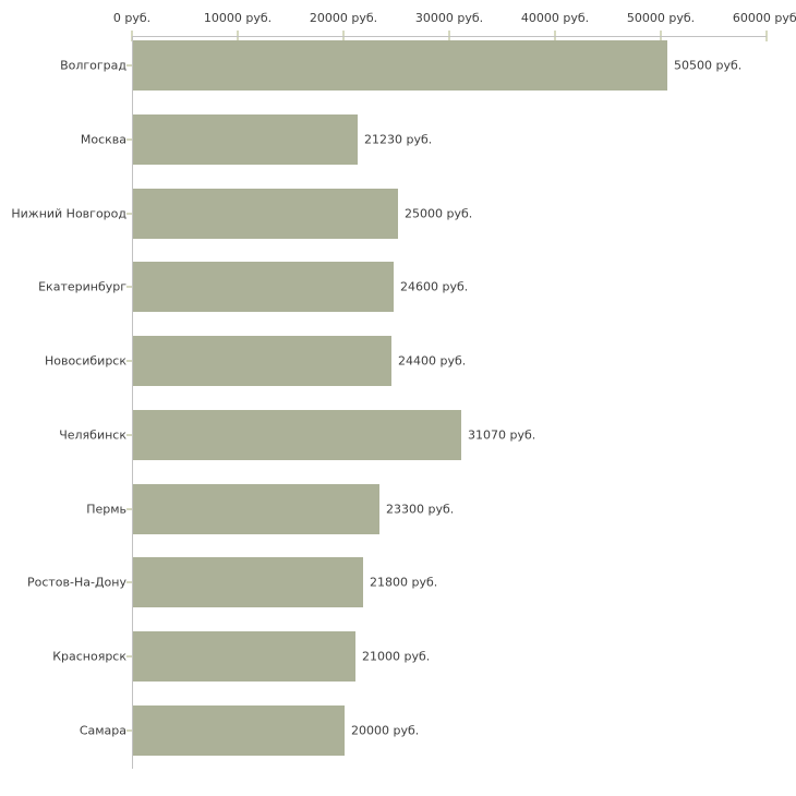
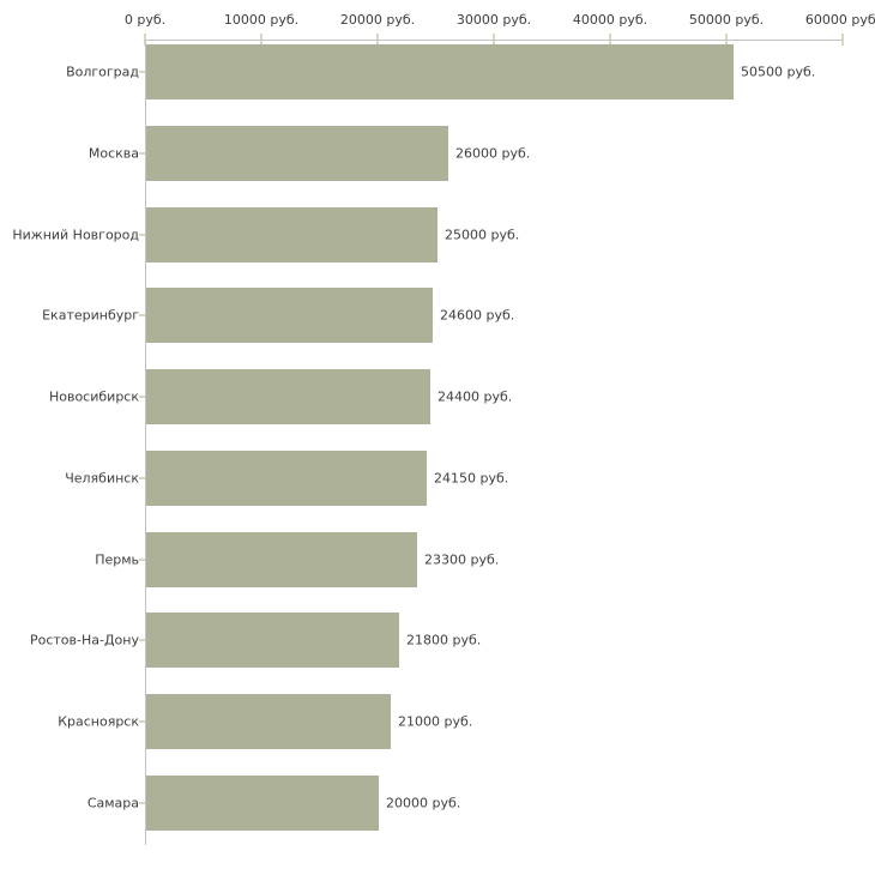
Москва: 21230 -> 26000
Челябинск: 31070 -> 24150
